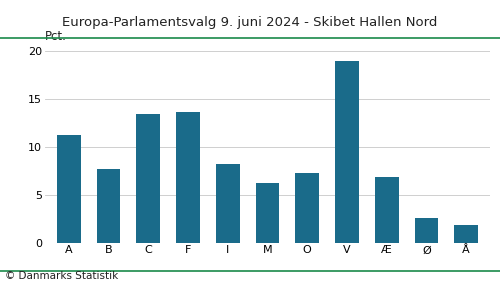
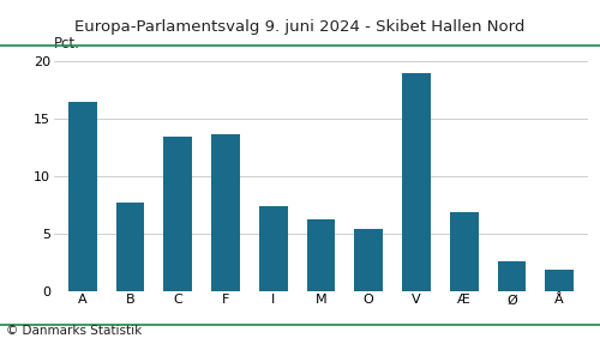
A: 11.2 -> 16.4
I: 8.2 -> 7.4
O: 7.2 -> 5.4
